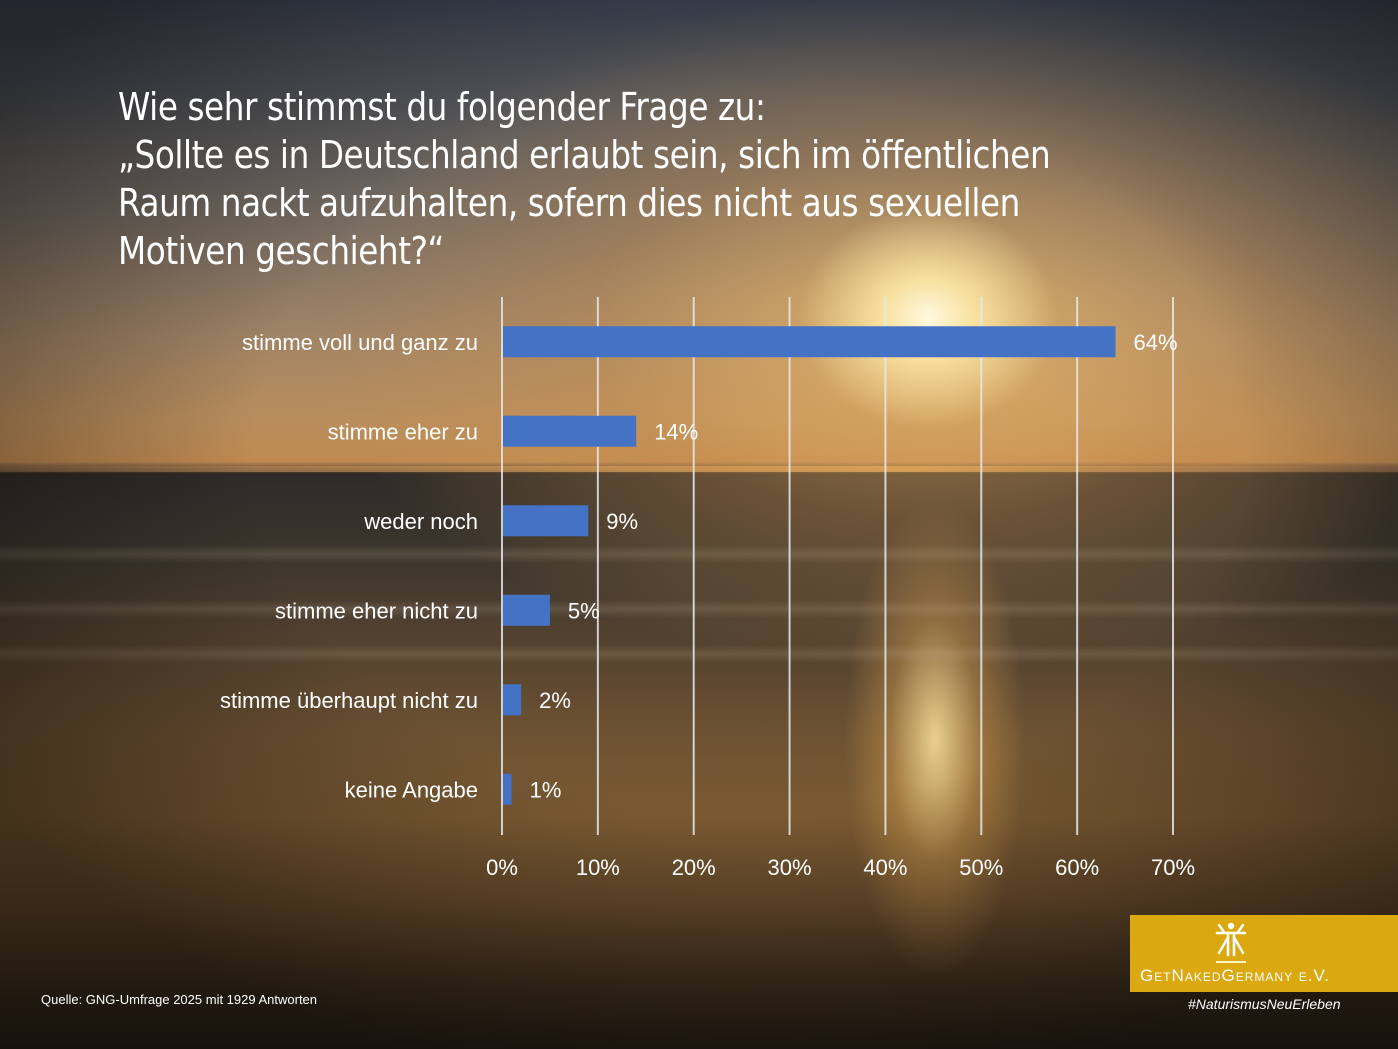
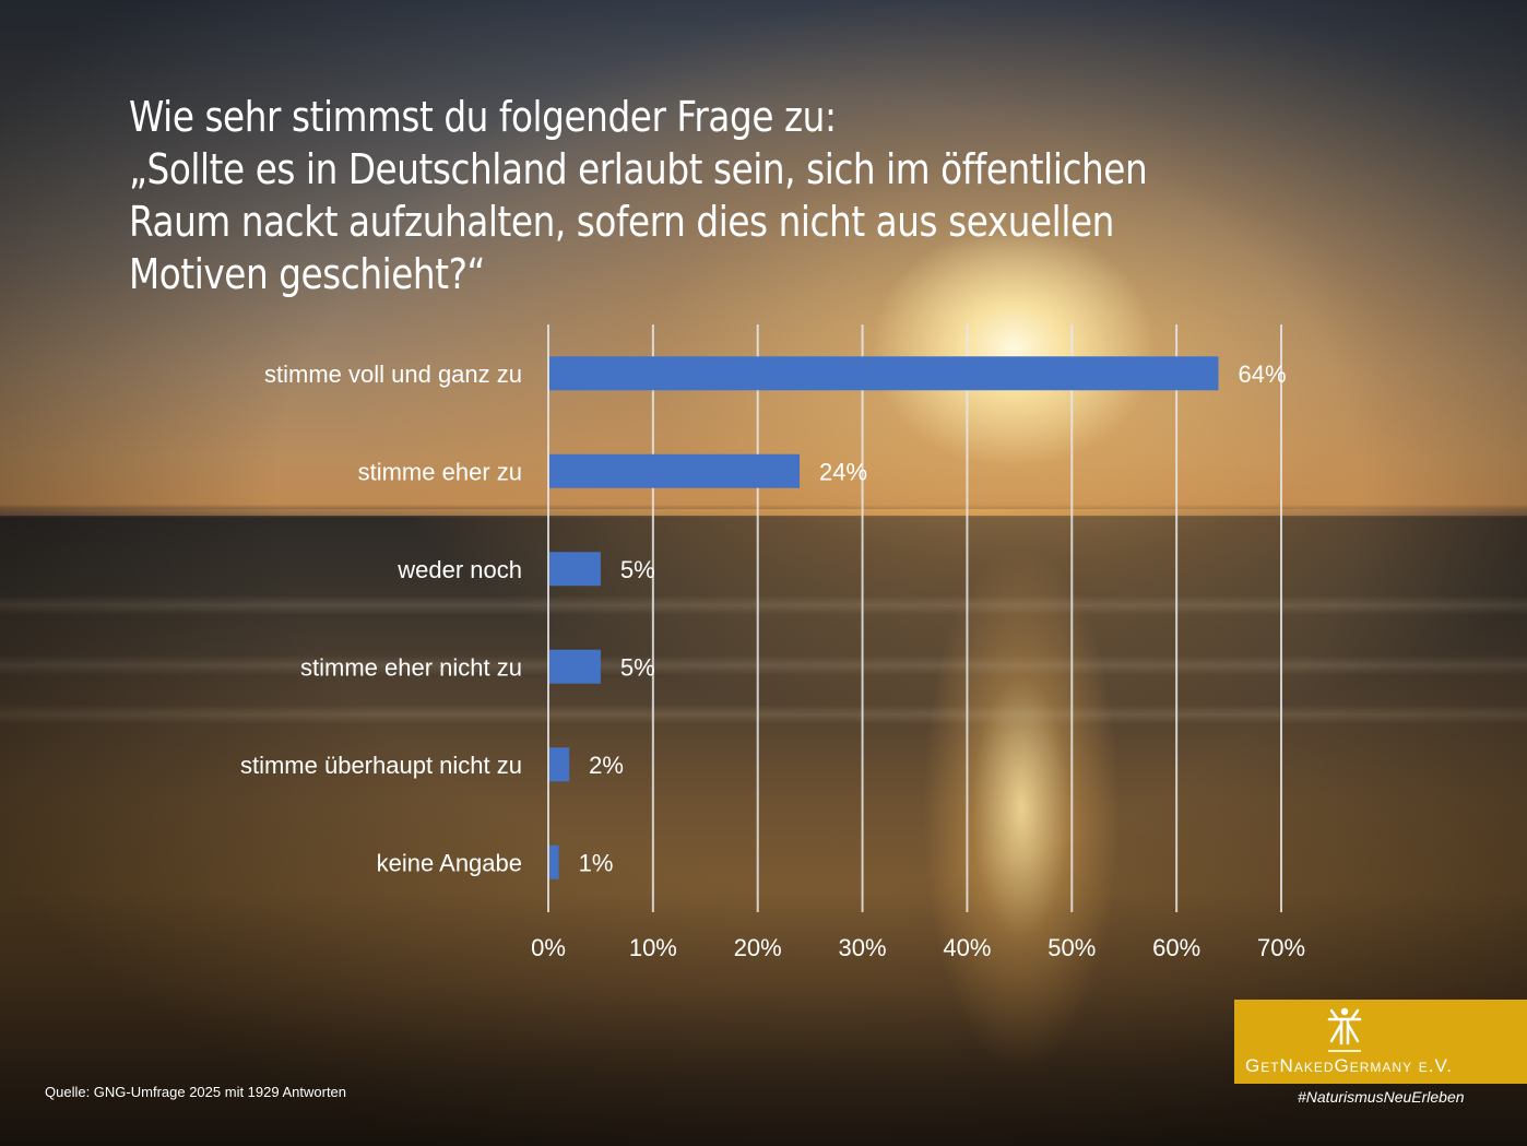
stimme eher zu: 14% -> 24%
weder noch: 9% -> 5%
